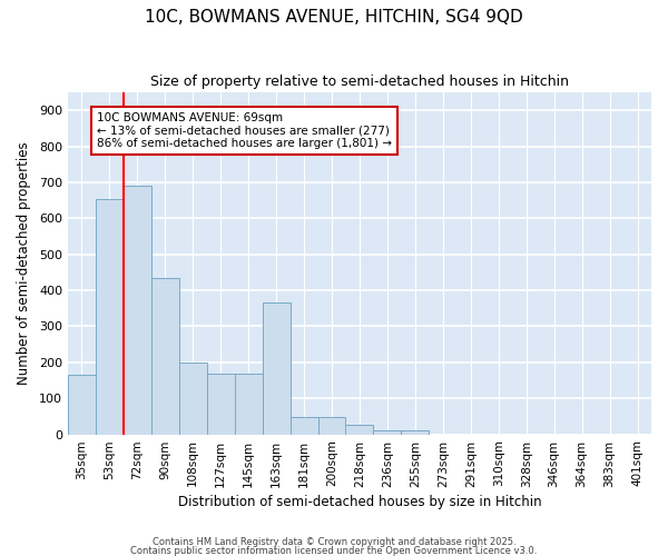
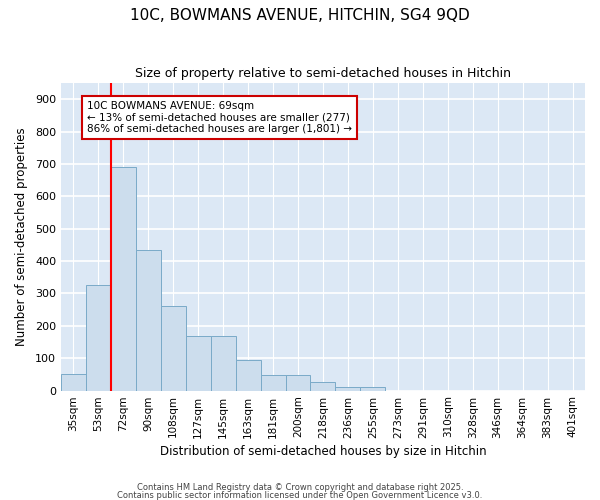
35sqm: 165 -> 50
53sqm: 655 -> 325
108sqm: 200 -> 260
163sqm: 365 -> 95
